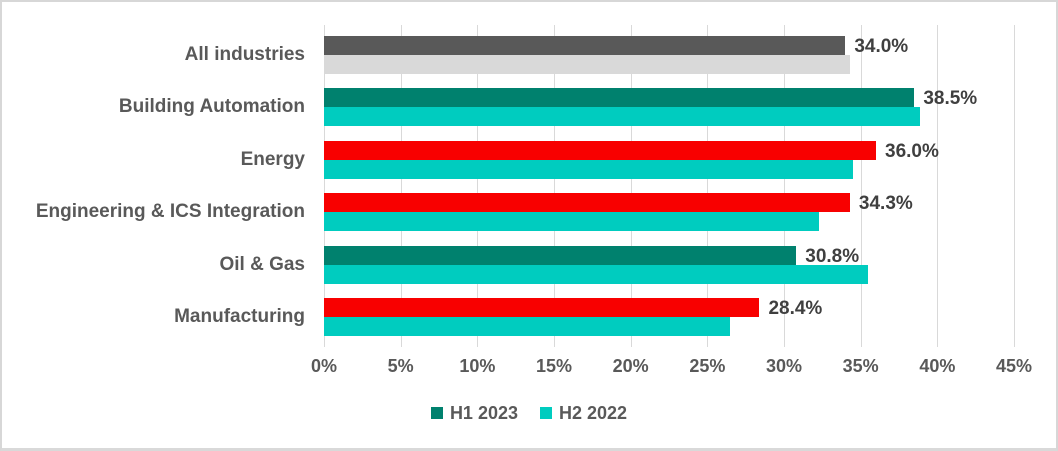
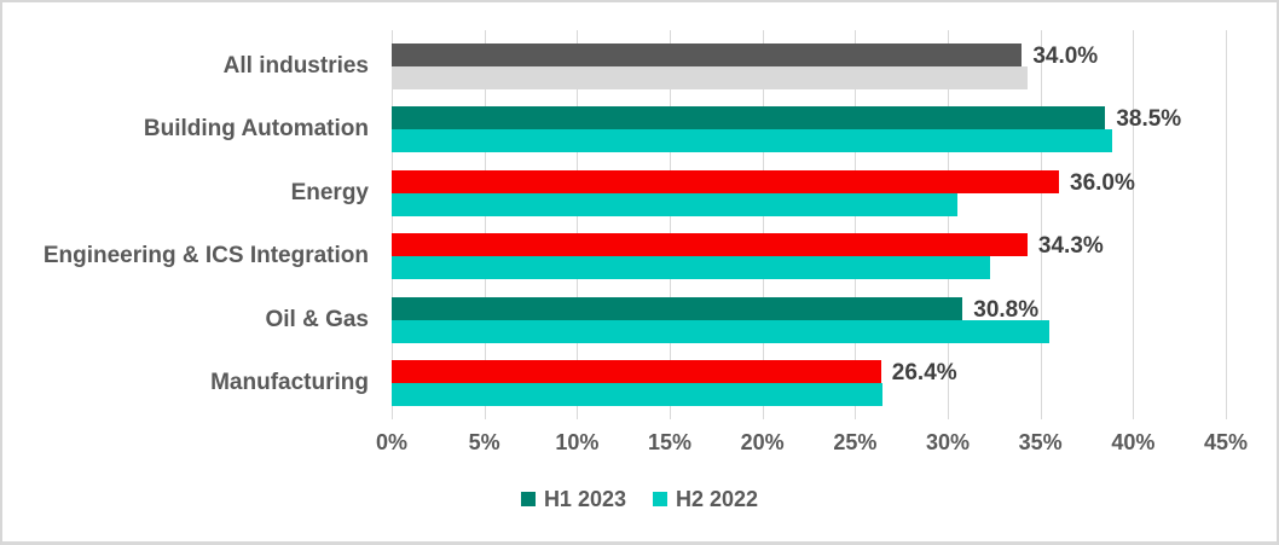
H2 2022/Energy: 34.5% -> 30.5%
H1 2023/Manufacturing: 28.4% -> 26.4%
